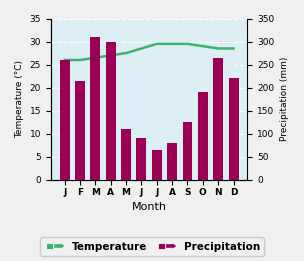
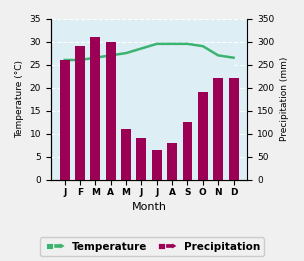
Precipitation/F: 215 -> 290
Temperature/N: 28.5 -> 27.0
Precipitation/N: 265 -> 220
Temperature/D: 28.5 -> 26.5
